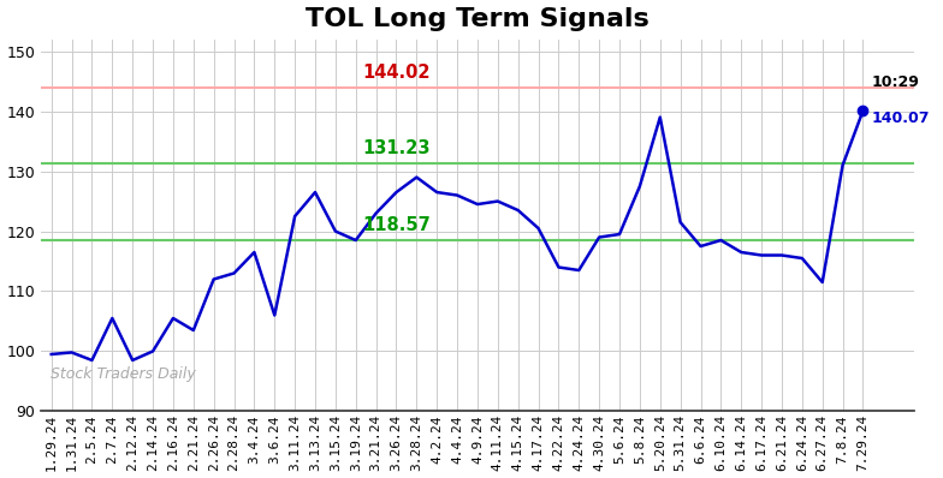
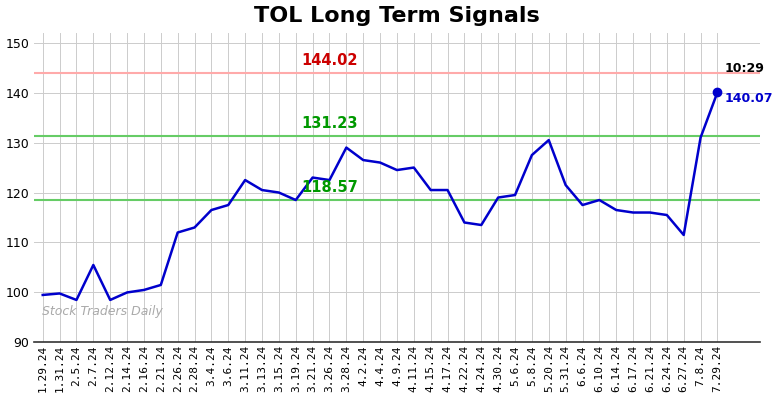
2.16.24: 105.5 -> 100.5
2.21.24: 103.5 -> 101.5
3.6.24: 106.0 -> 117.5
3.13.24: 126.5 -> 120.5
3.26.24: 126.5 -> 122.5
4.15.24: 123.5 -> 120.5
5.20.24: 139.0 -> 130.5
